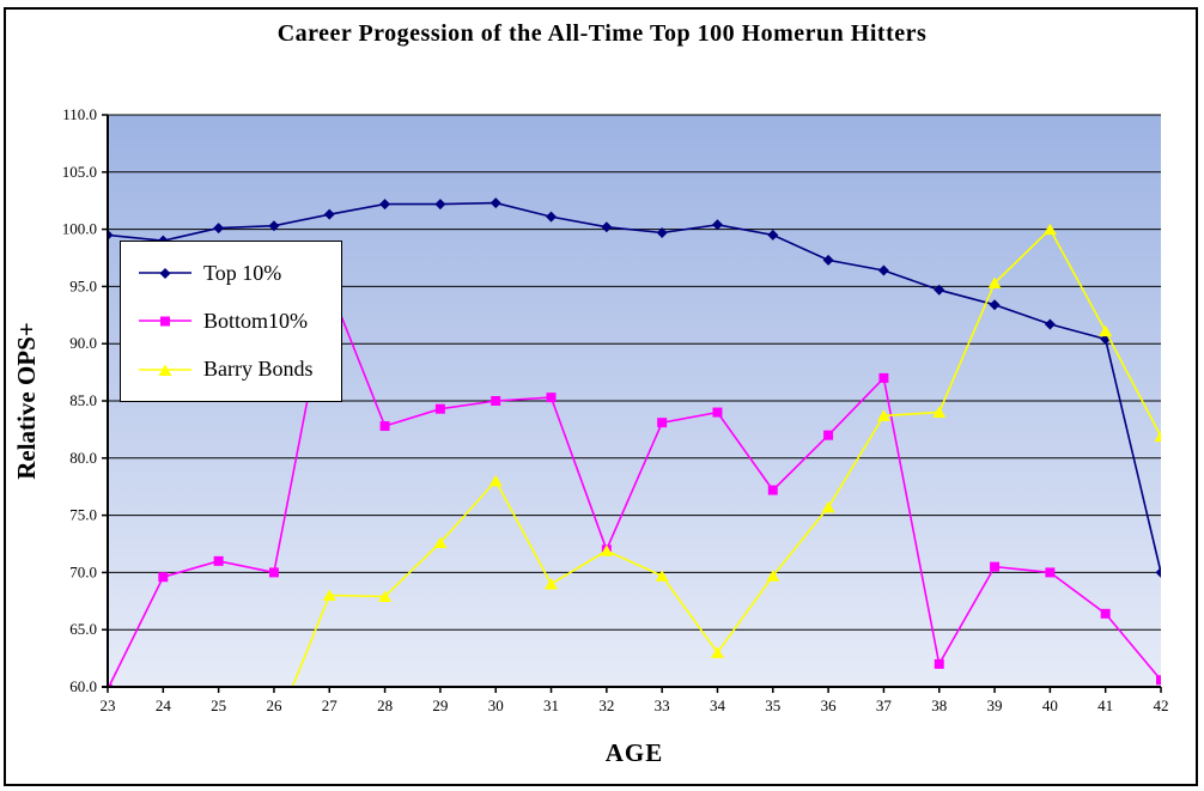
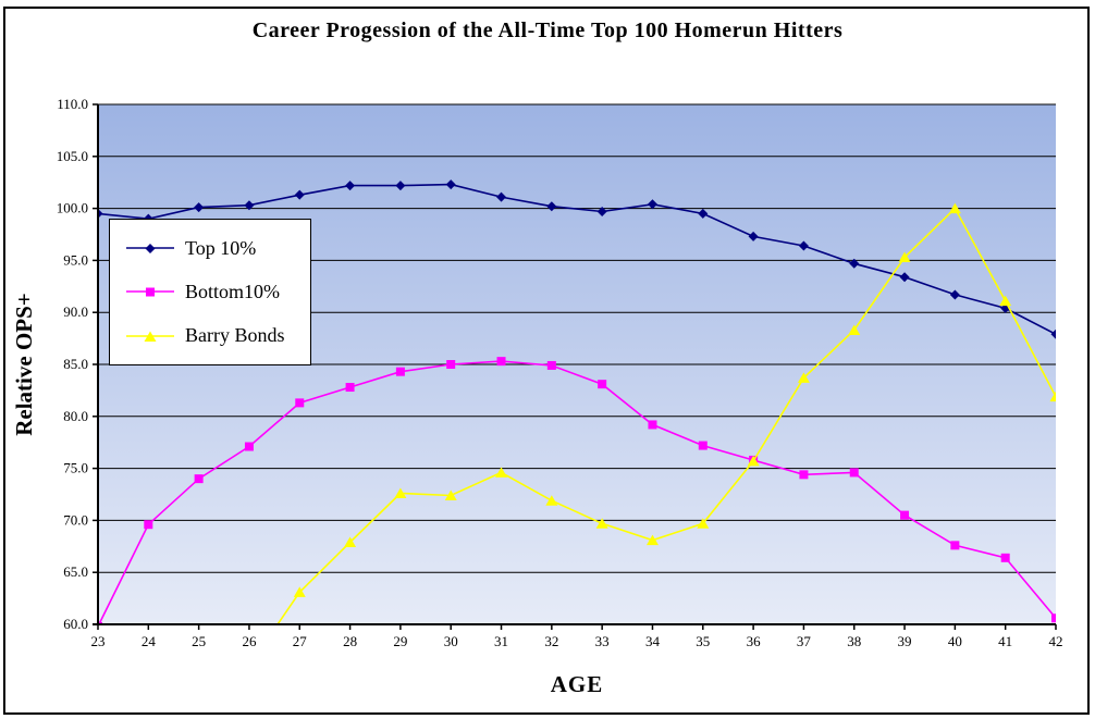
Bottom10%/25: 71 -> 74
Bottom10%/26: 70 -> 77
Bottom10%/27: 95 -> 81
Barry Bonds/27: 68 -> 63
Barry Bonds/30: 78 -> 72
Barry Bonds/31: 69 -> 75
Bottom10%/32: 72 -> 85
Bottom10%/34: 84 -> 79
Barry Bonds/34: 63 -> 68
Bottom10%/36: 82 -> 76
Bottom10%/37: 87 -> 74
Bottom10%/38: 62 -> 75
Barry Bonds/38: 84 -> 88
Bottom10%/40: 70 -> 68
Top 10%/42: 70 -> 88
